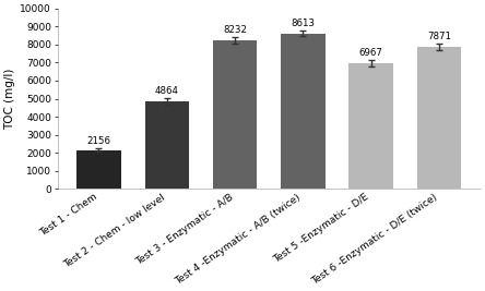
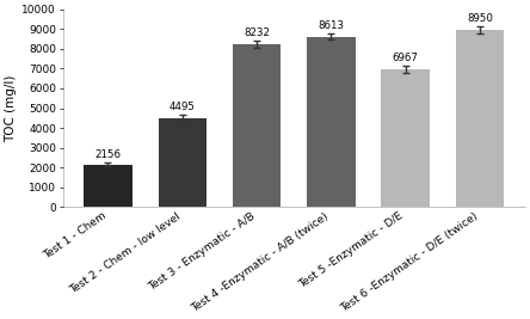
Test 2 - Chem - low level: 4864 -> 4495
Test 6 -Enzymatic - D/E (twice): 7871 -> 8950
